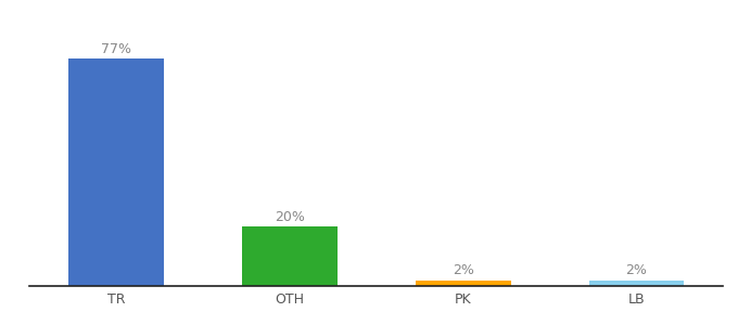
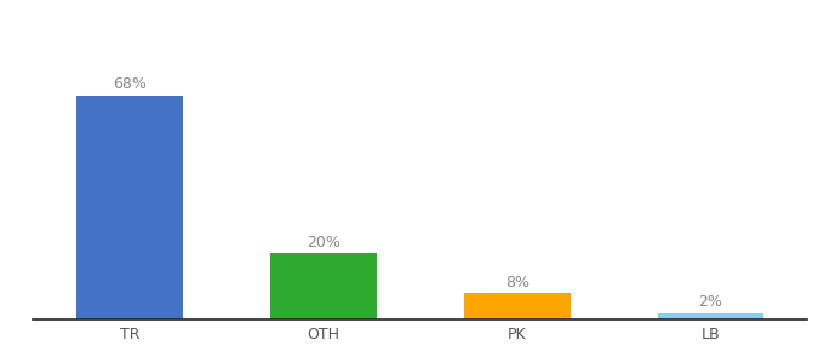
TR: 77% -> 68%
PK: 2% -> 8%
